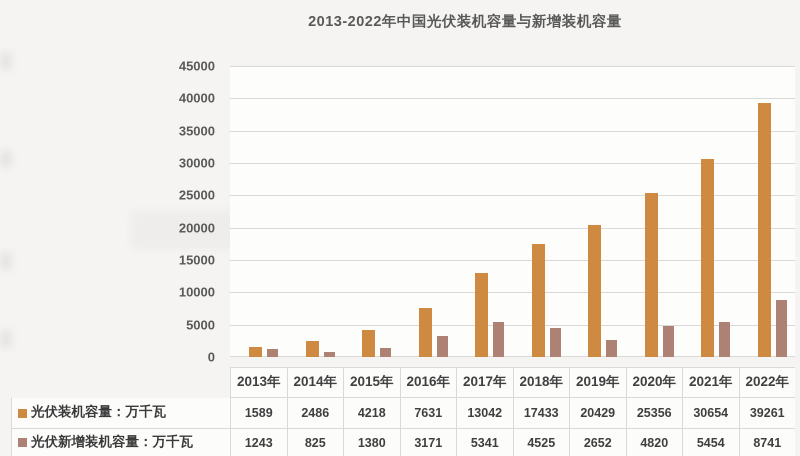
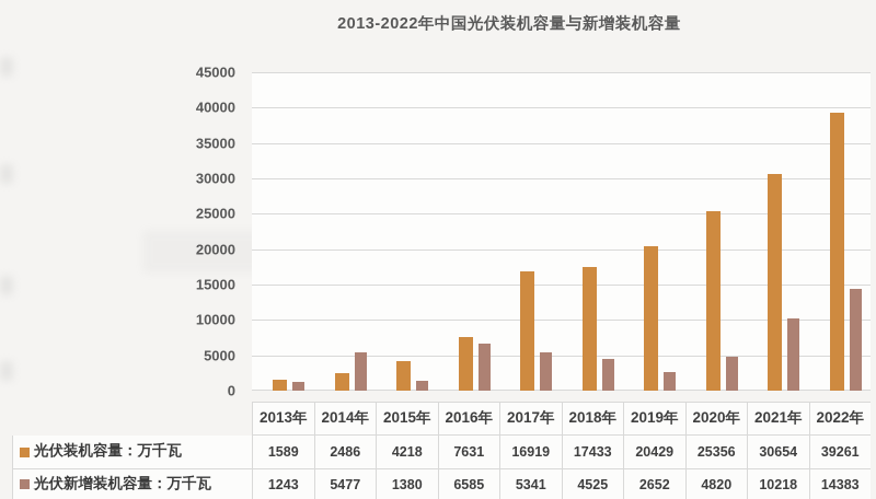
光伏新增装机容量：万千瓦/2014年: 825 -> 5477
光伏新增装机容量：万千瓦/2016年: 3171 -> 6585
光伏装机容量：万千瓦/2017年: 13042 -> 16919
光伏新增装机容量：万千瓦/2021年: 5454 -> 10218
光伏新增装机容量：万千瓦/2022年: 8741 -> 14383
